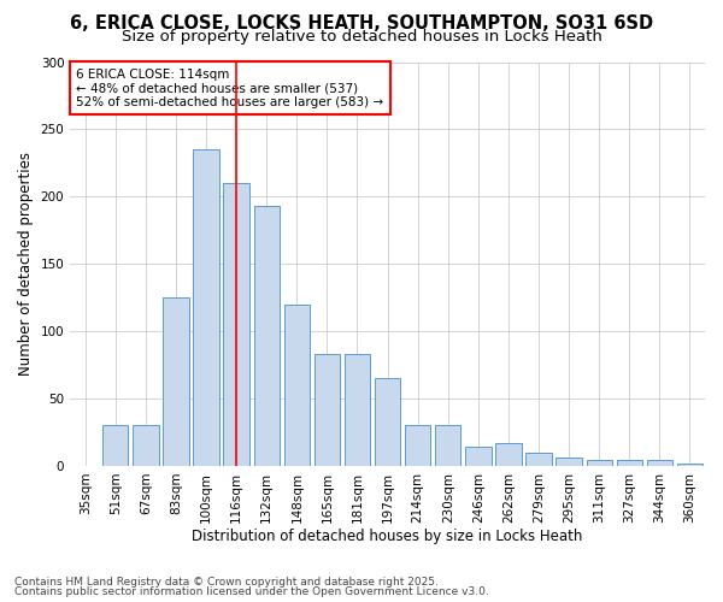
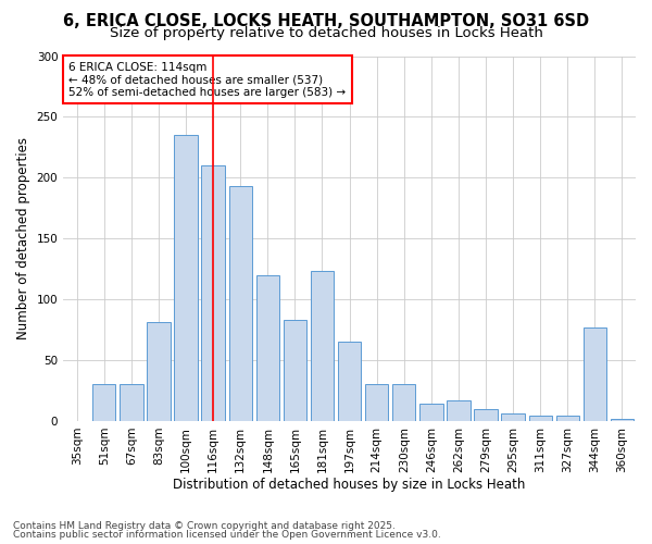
83sqm: 125 -> 81
181sqm: 83 -> 123
344sqm: 4 -> 77
